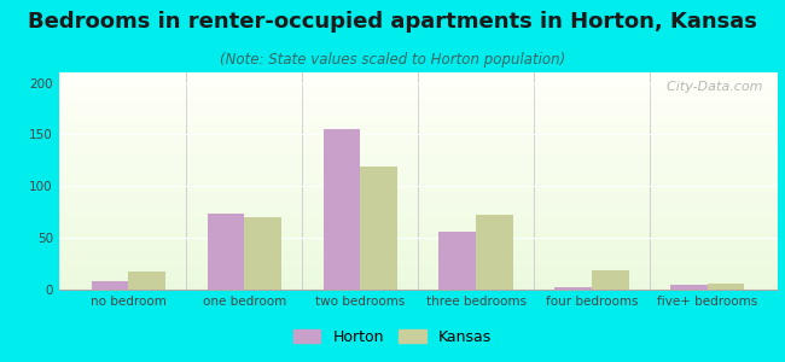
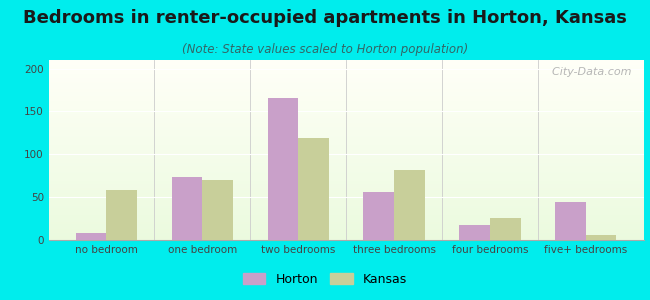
Kansas/no bedroom: 18 -> 58
Horton/two bedrooms: 155 -> 166
Kansas/three bedrooms: 72 -> 82
Horton/four bedrooms: 2 -> 18
Kansas/four bedrooms: 19 -> 26
Horton/five+ bedrooms: 5 -> 44
